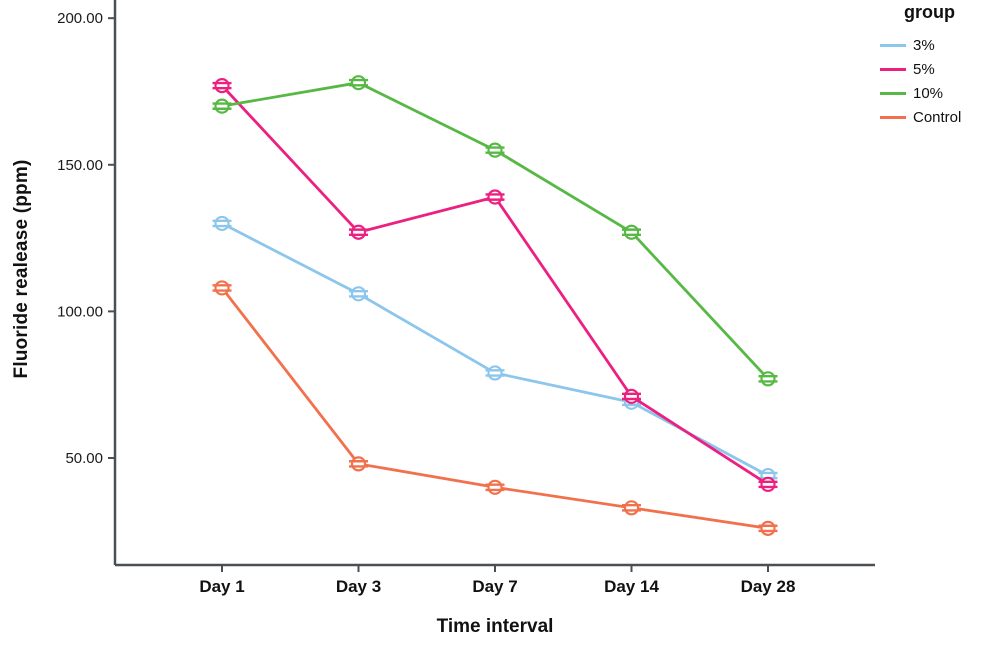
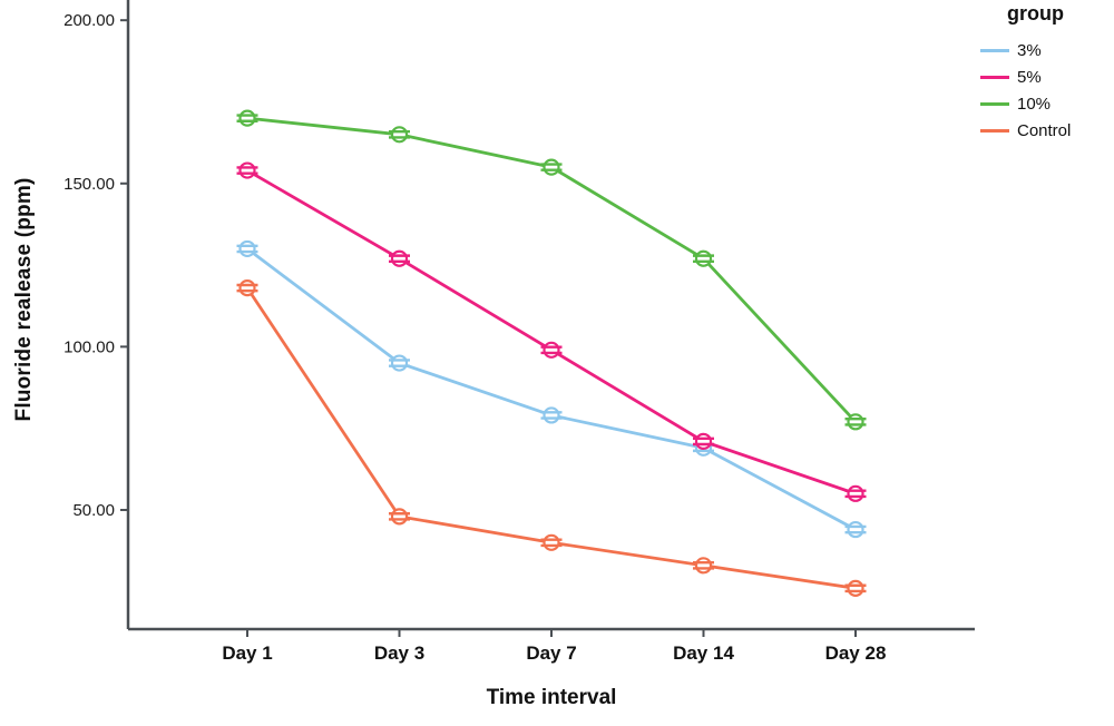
5%/Day 1: 177 -> 154
Control/Day 1: 108 -> 118
3%/Day 3: 106 -> 95
10%/Day 3: 178 -> 165
5%/Day 7: 139 -> 99
5%/Day 28: 41 -> 55
